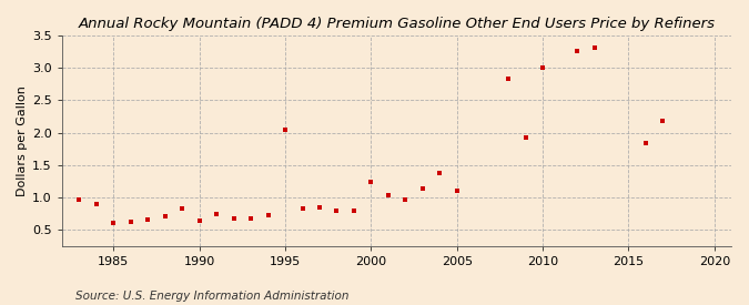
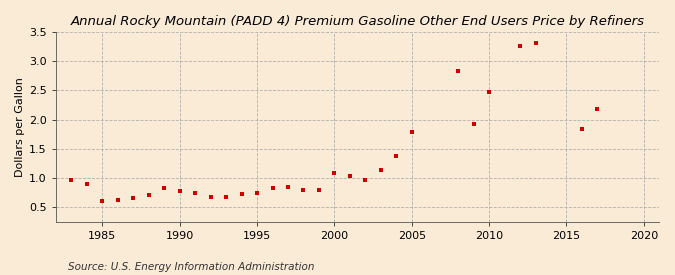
1990: 0.64 -> 0.77
1995: 2.04 -> 0.75
2000: 1.24 -> 1.08
2005: 1.10 -> 1.78
2010: 3.00 -> 2.47
